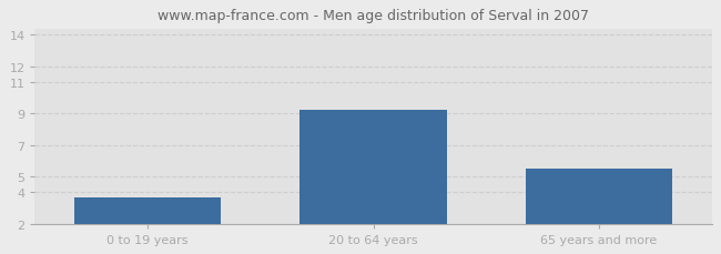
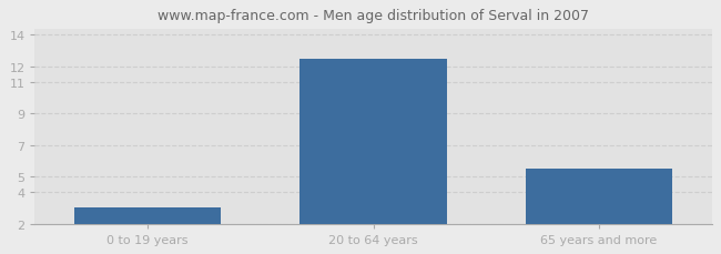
0 to 19 years: 3.7 -> 3.0
20 to 64 years: 9.2 -> 12.5
